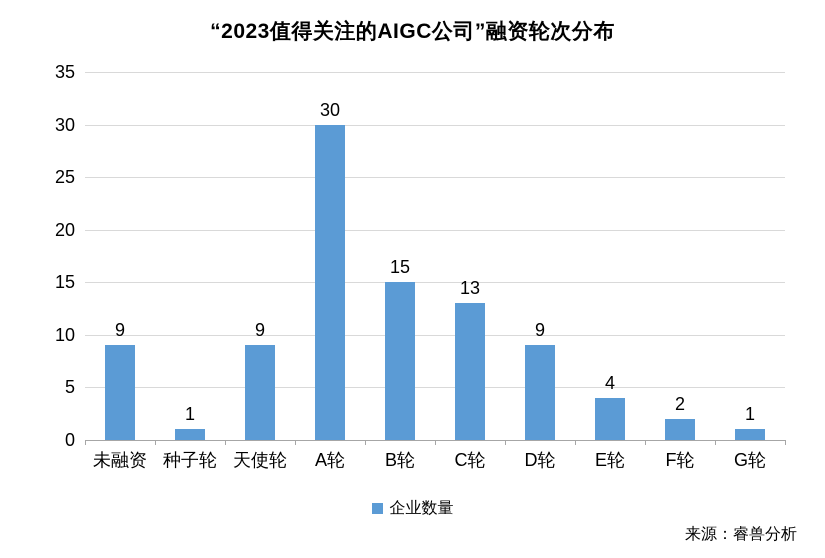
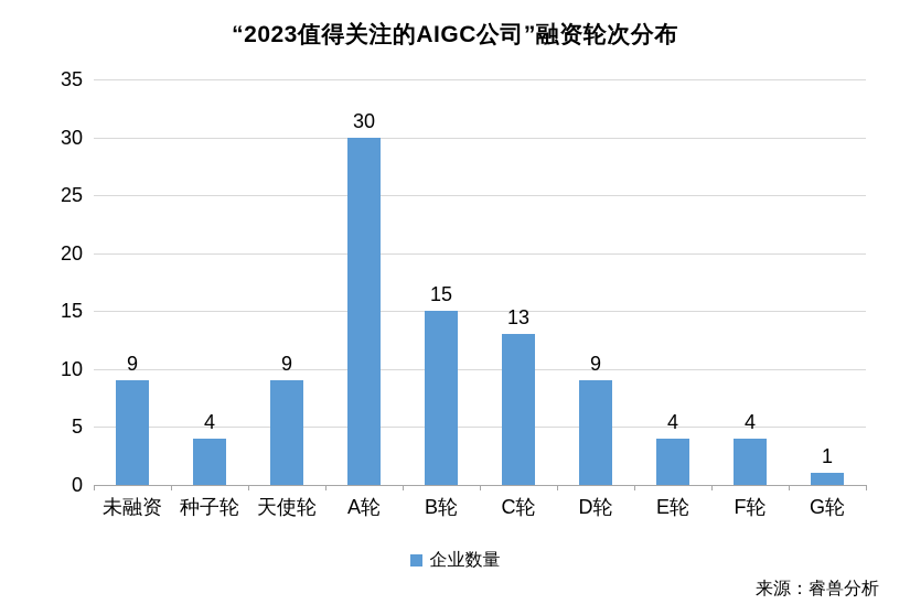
种子轮: 1 -> 4
F轮: 2 -> 4
